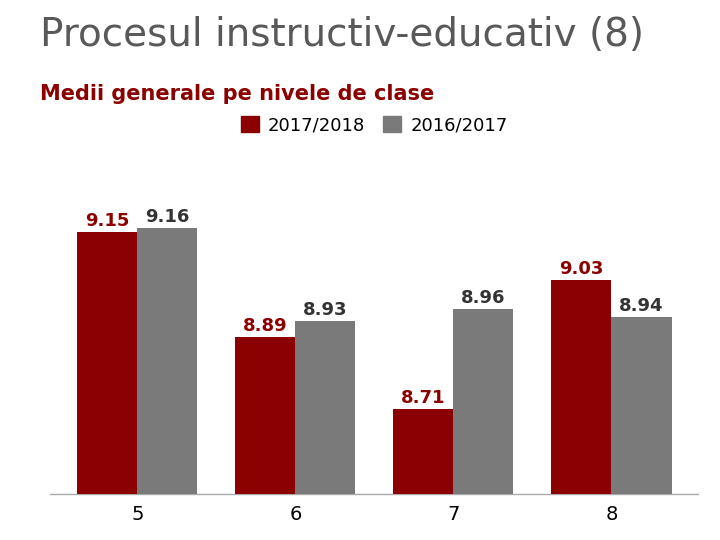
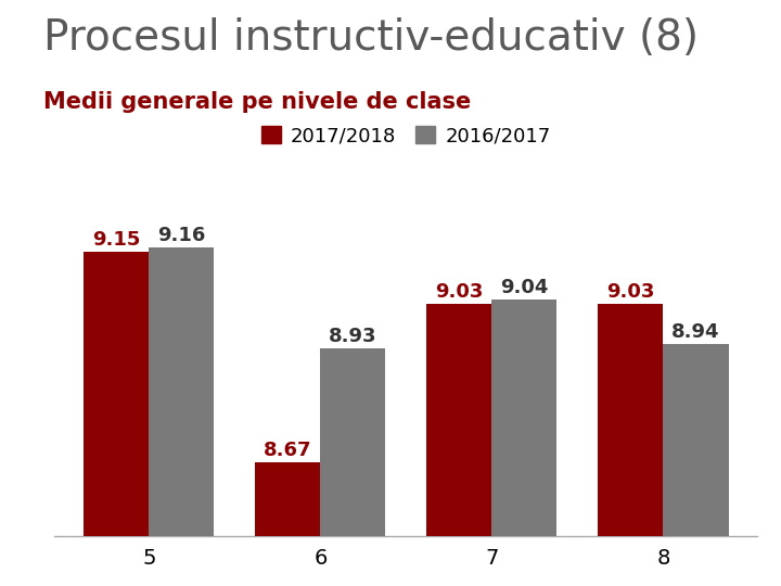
2017/2018/6: 8.89 -> 8.67
2017/2018/7: 8.71 -> 9.03
2016/2017/7: 8.96 -> 9.04
